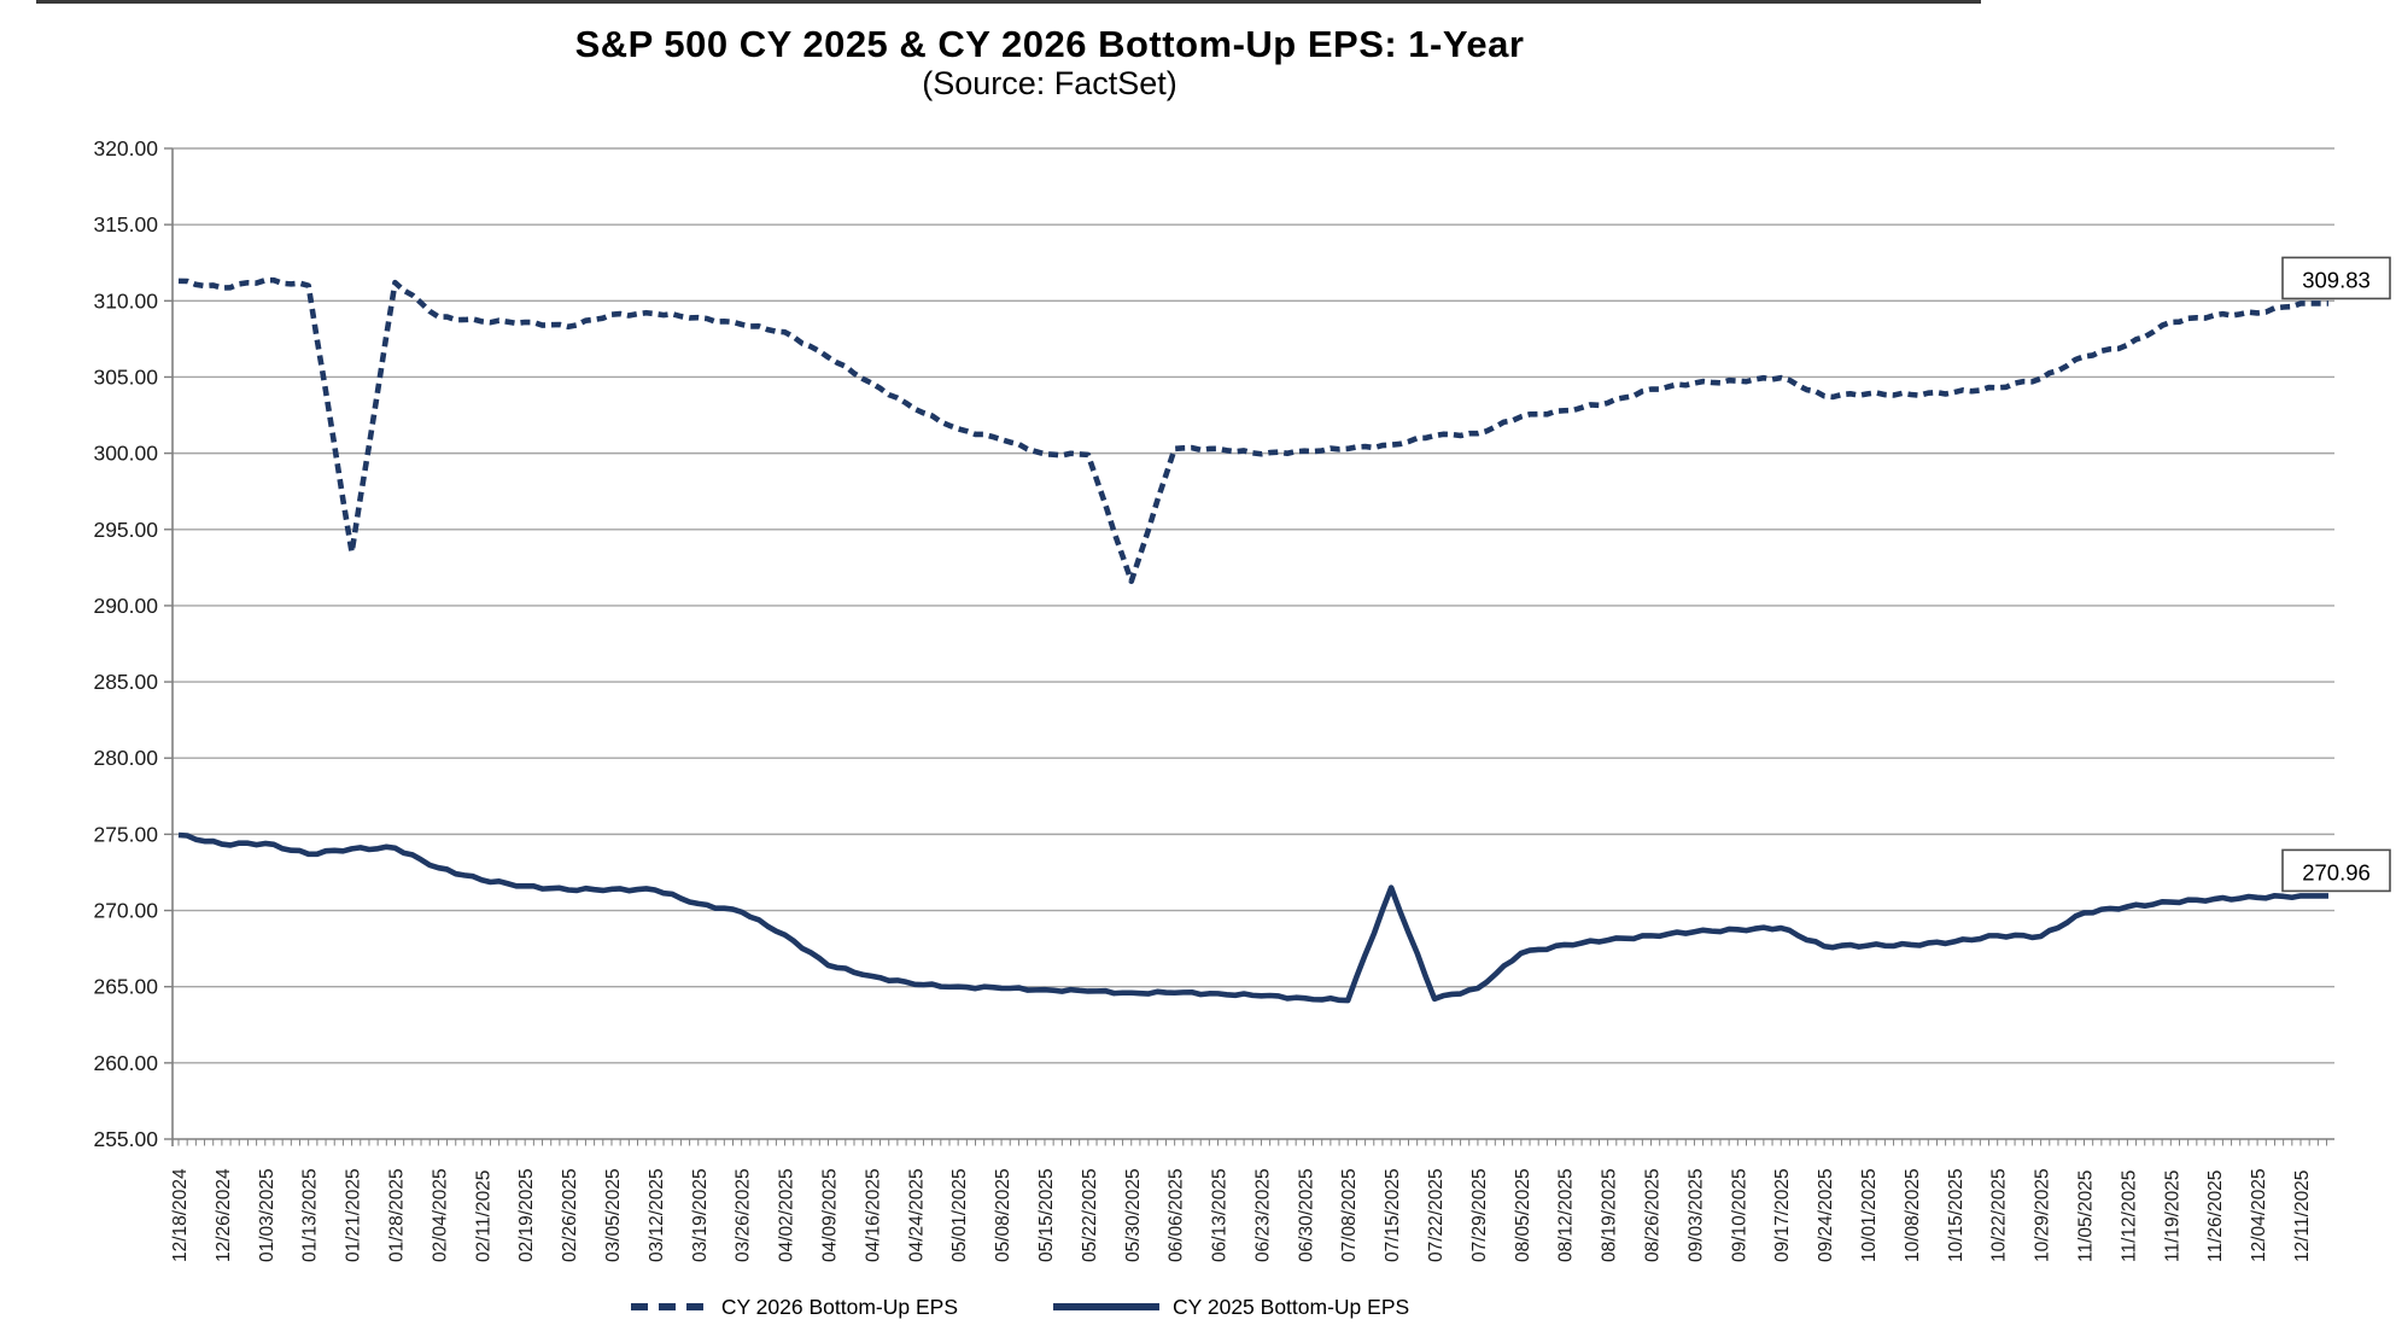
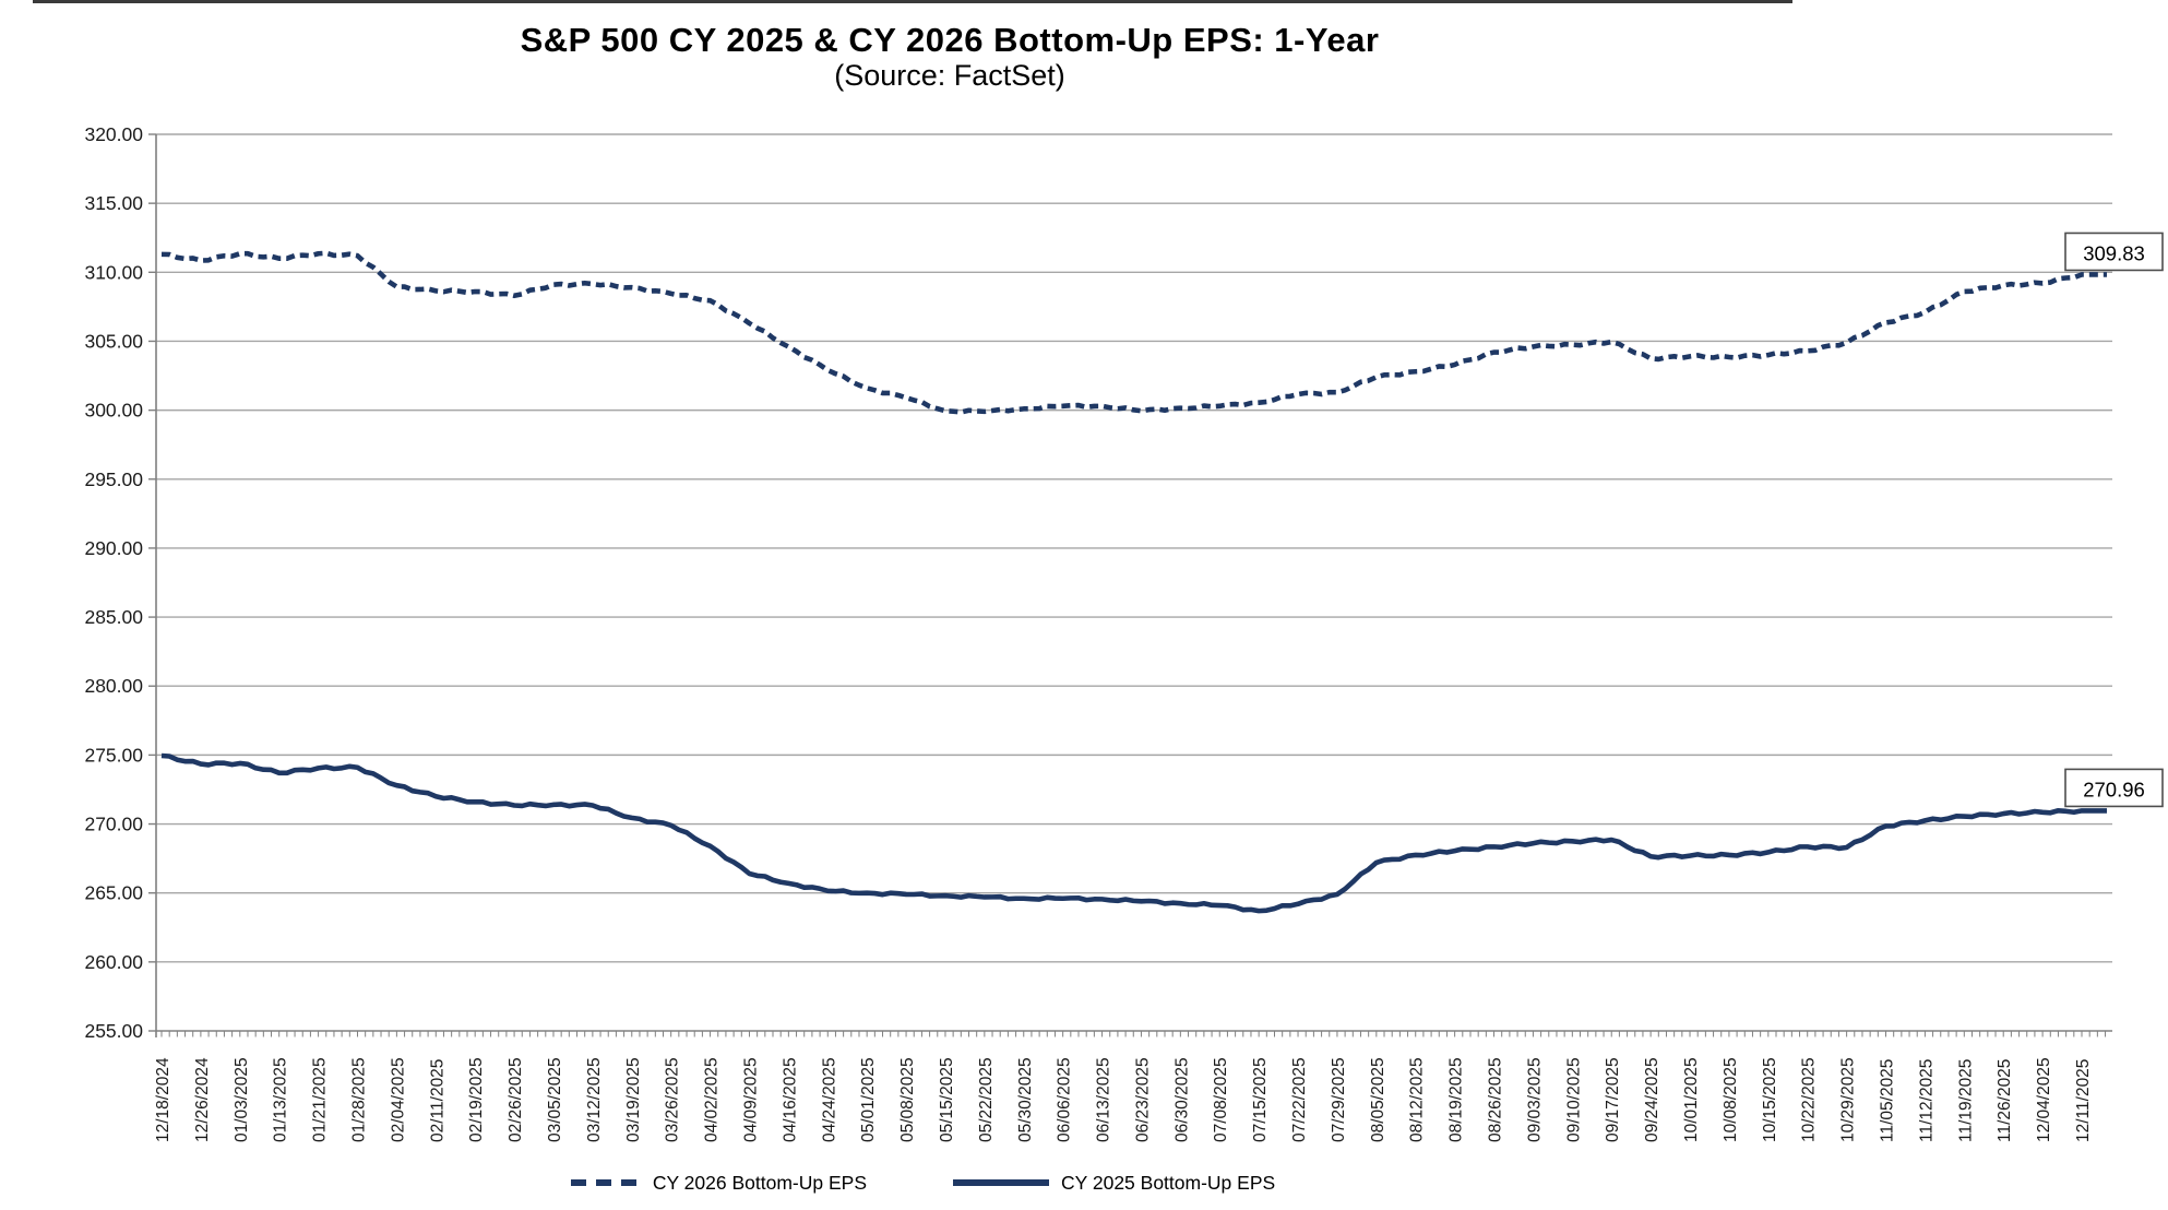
CY 2026 Bottom-Up EPS/01/21/2025: 293.5 -> 311.4
CY 2026 Bottom-Up EPS/05/30/2025: 291.6 -> 300.1
CY 2025 Bottom-Up EPS/07/15/2025: 271.5 -> 263.7
